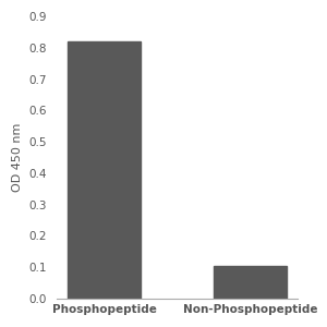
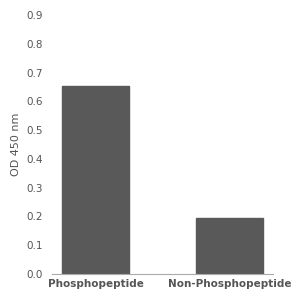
Phosphopeptide: 0.820 -> 0.655
Non-Phosphopeptide: 0.105 -> 0.195
